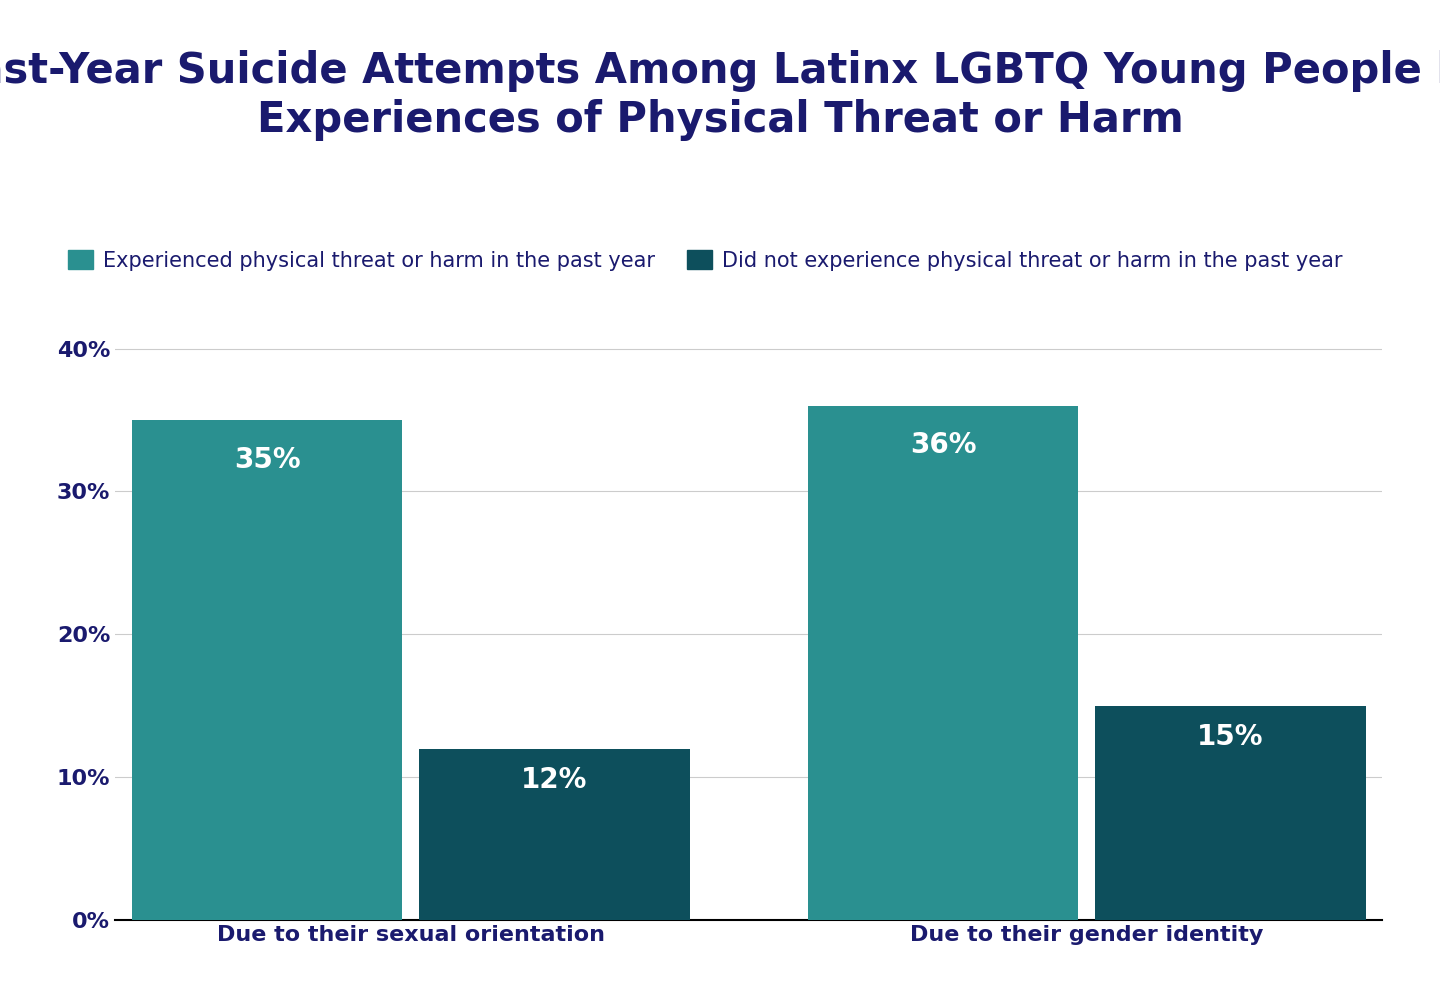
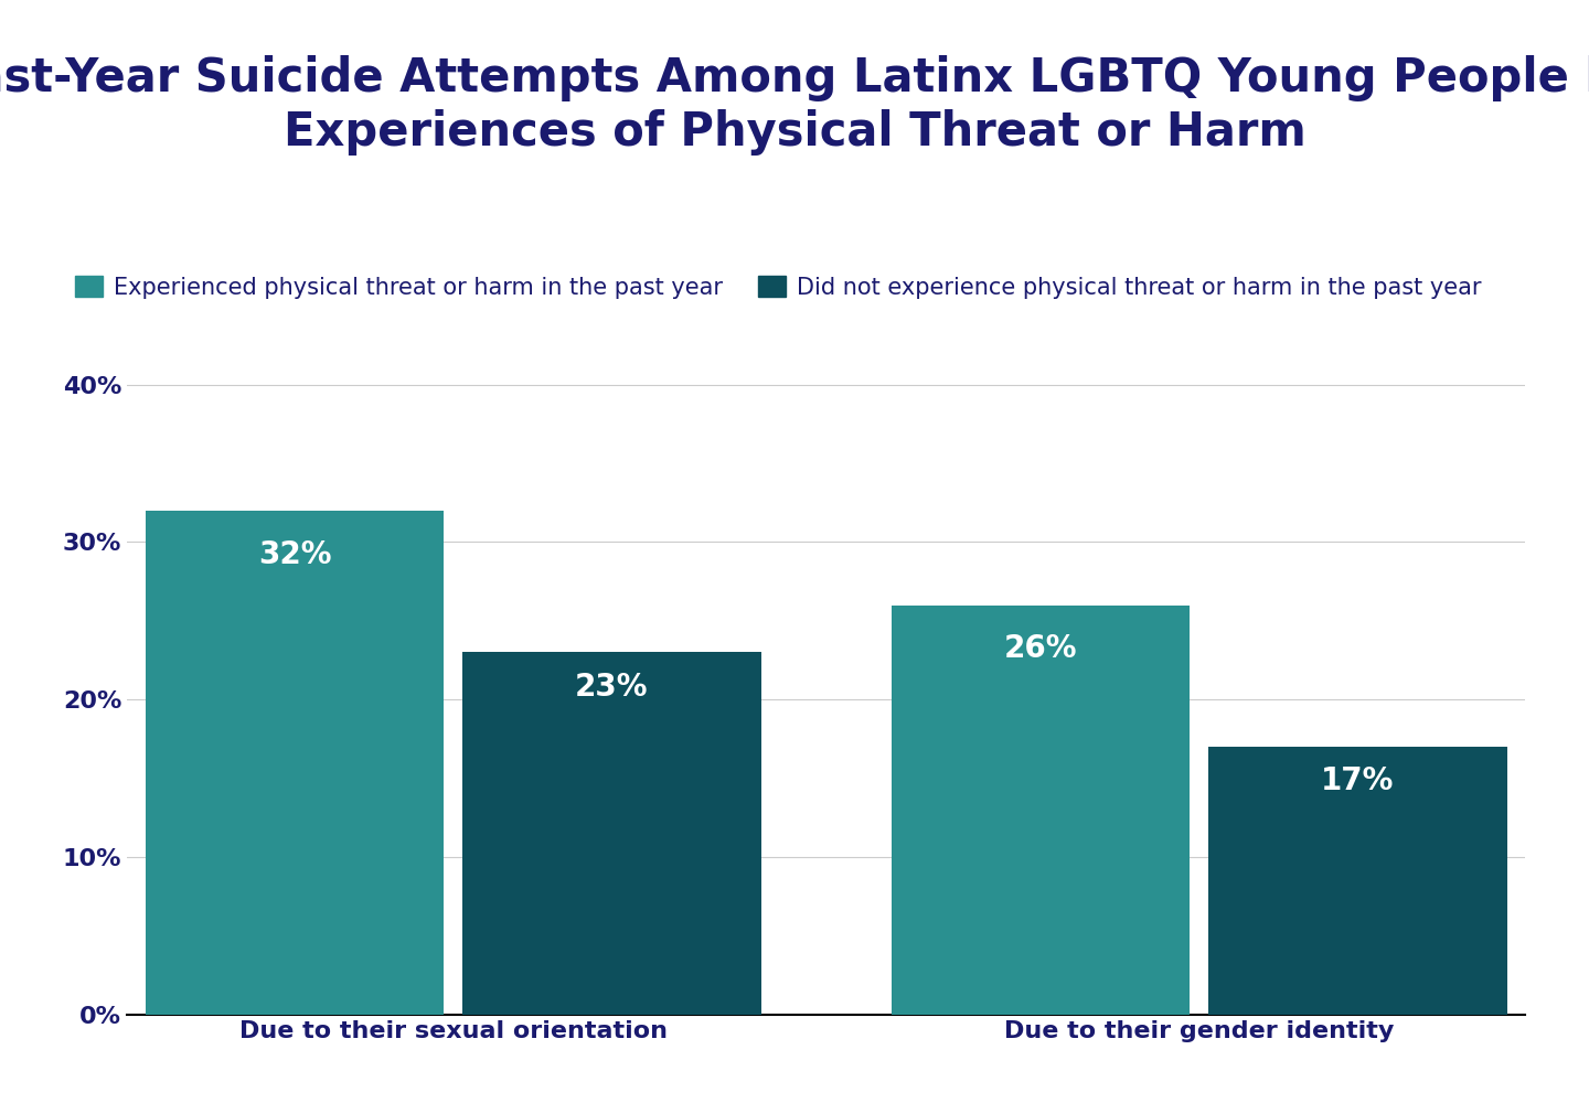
Experienced physical threat or harm in the past year/Due to their sexual orientation: 35% -> 32%
Did not experience physical threat or harm in the past year/Due to their sexual orientation: 12% -> 23%
Experienced physical threat or harm in the past year/Due to their gender identity: 36% -> 26%
Did not experience physical threat or harm in the past year/Due to their gender identity: 15% -> 17%
